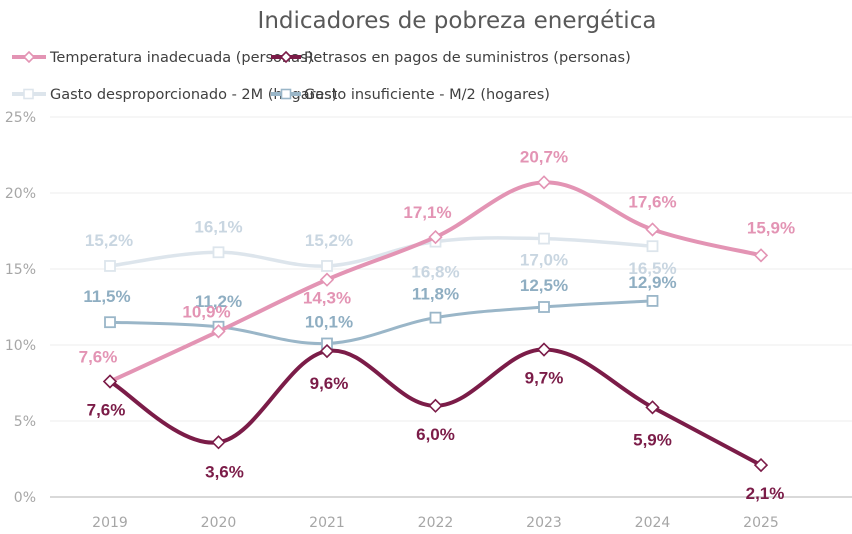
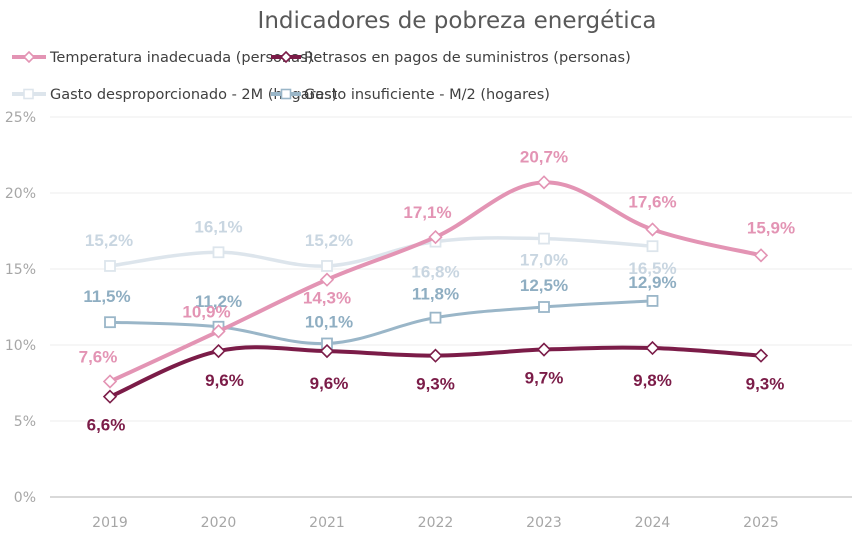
Retrasos en pagos de suministros (personas)/2019: 7,6% -> 6,6%
Retrasos en pagos de suministros (personas)/2020: 3,6% -> 9,6%
Retrasos en pagos de suministros (personas)/2022: 6,0% -> 9,3%
Retrasos en pagos de suministros (personas)/2024: 5,9% -> 9,8%
Retrasos en pagos de suministros (personas)/2025: 2,1% -> 9,3%
